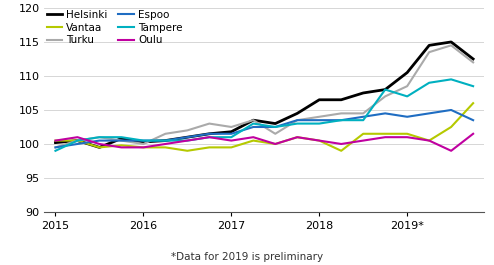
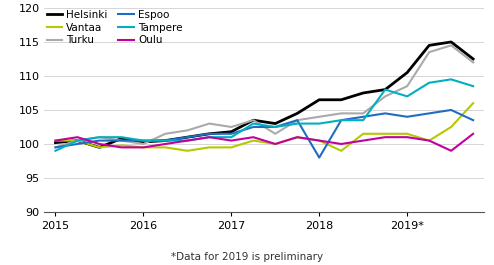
Espoo/2018: 103.5 -> 98.0
